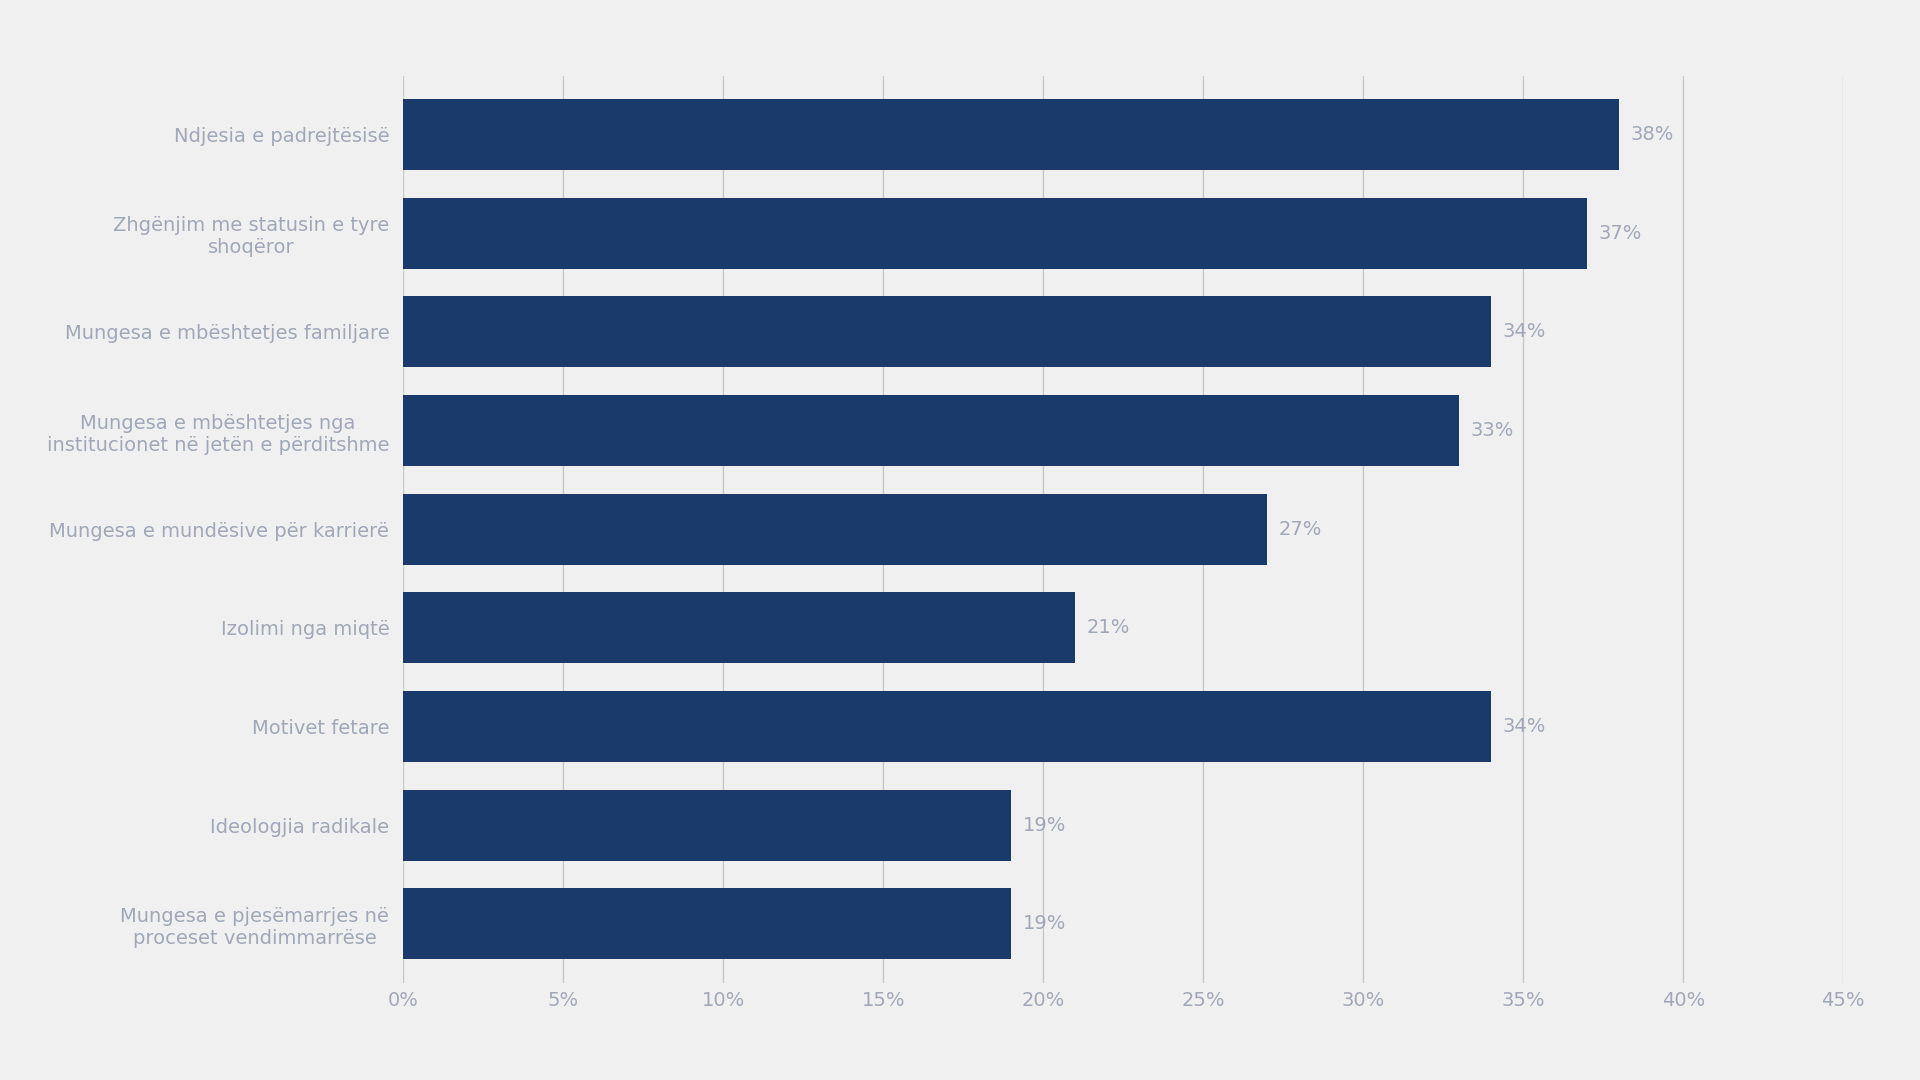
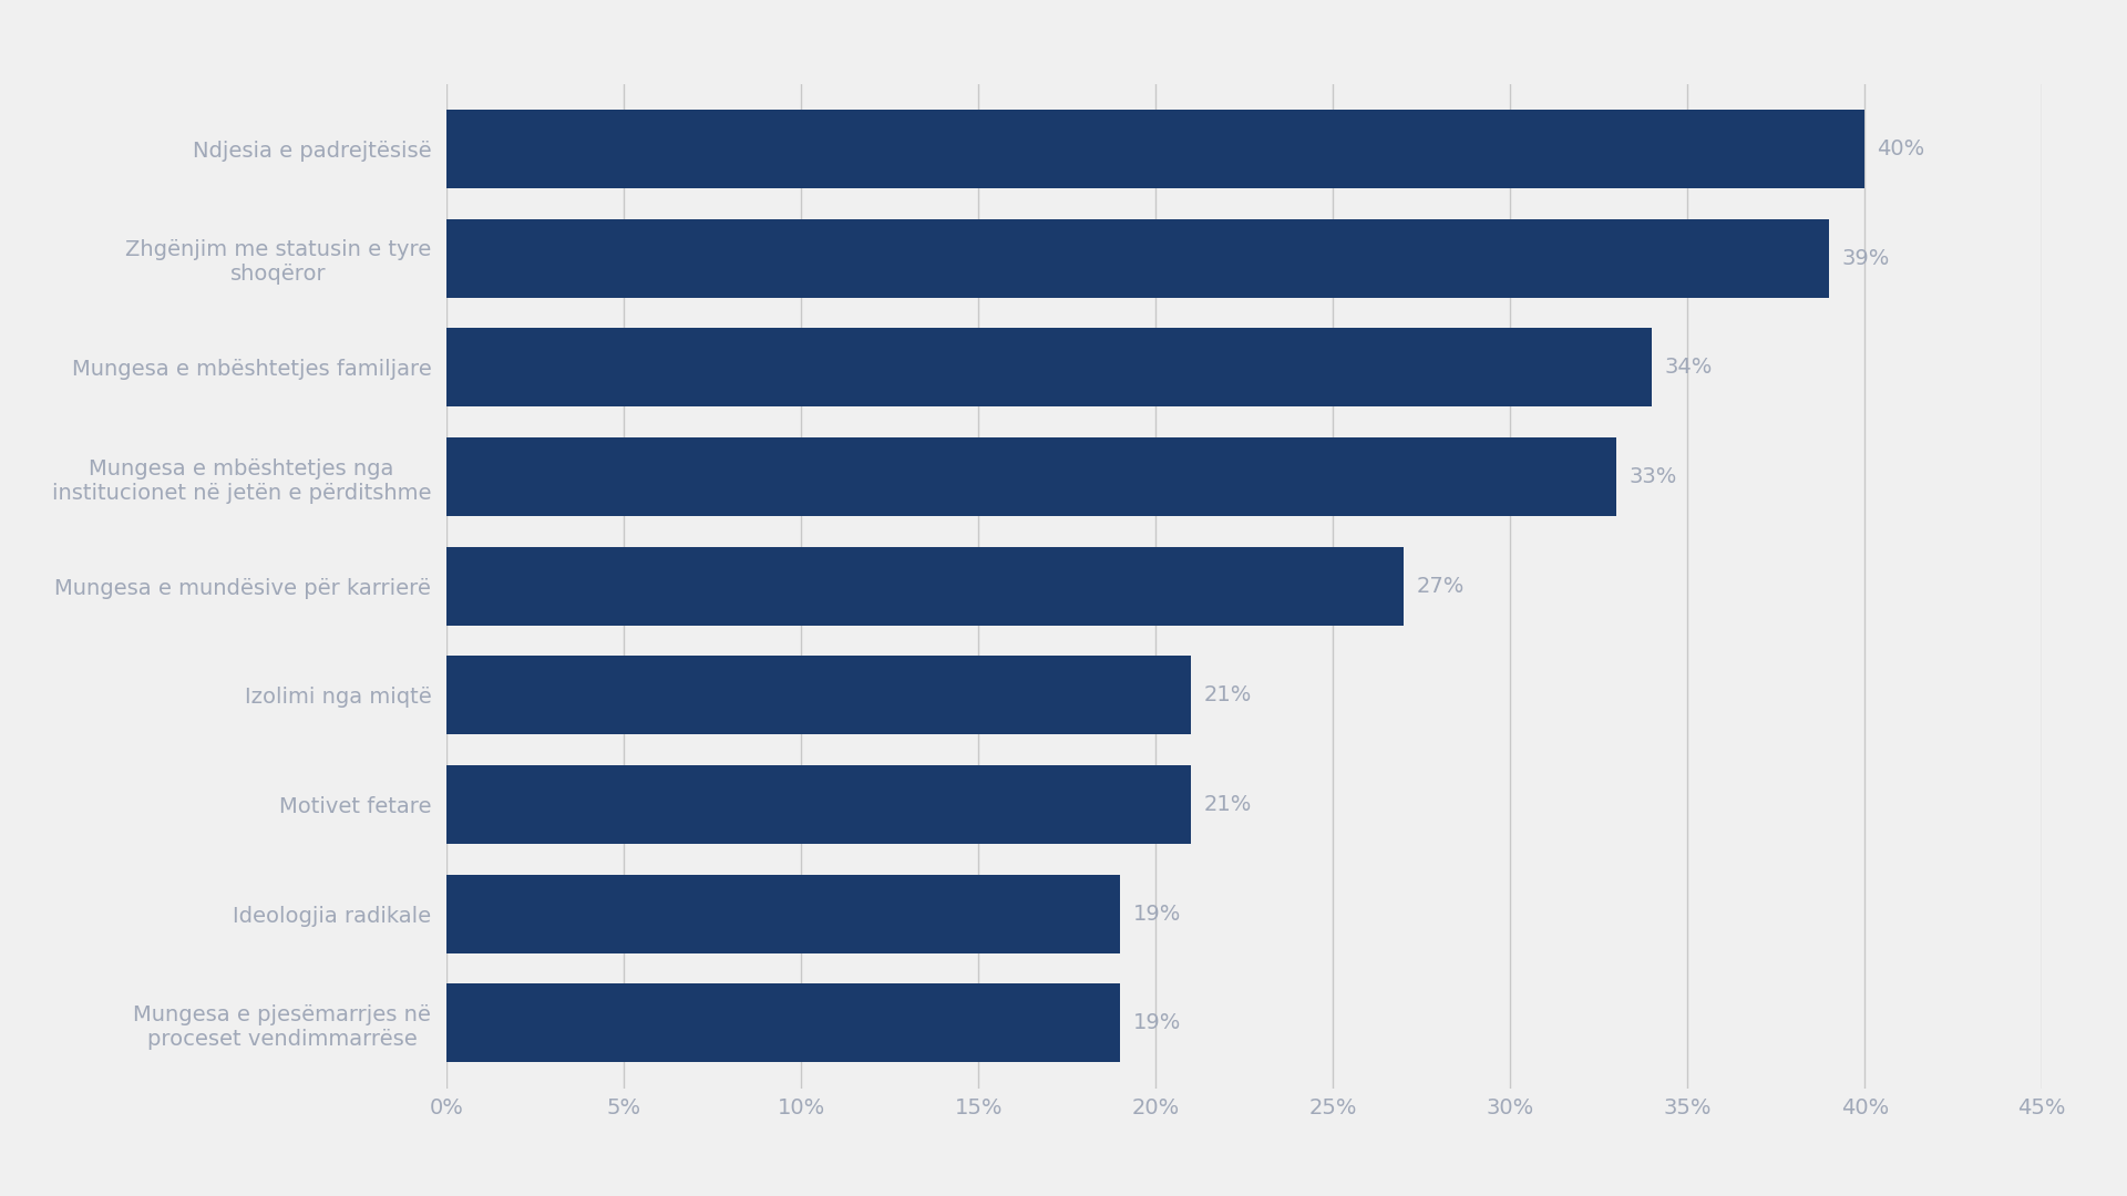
Ndjesia e padrejtësisë: 38% -> 40%
Zhgënjim me statusin e tyre shoqëror: 37% -> 39%
Motivet fetare: 34% -> 21%
